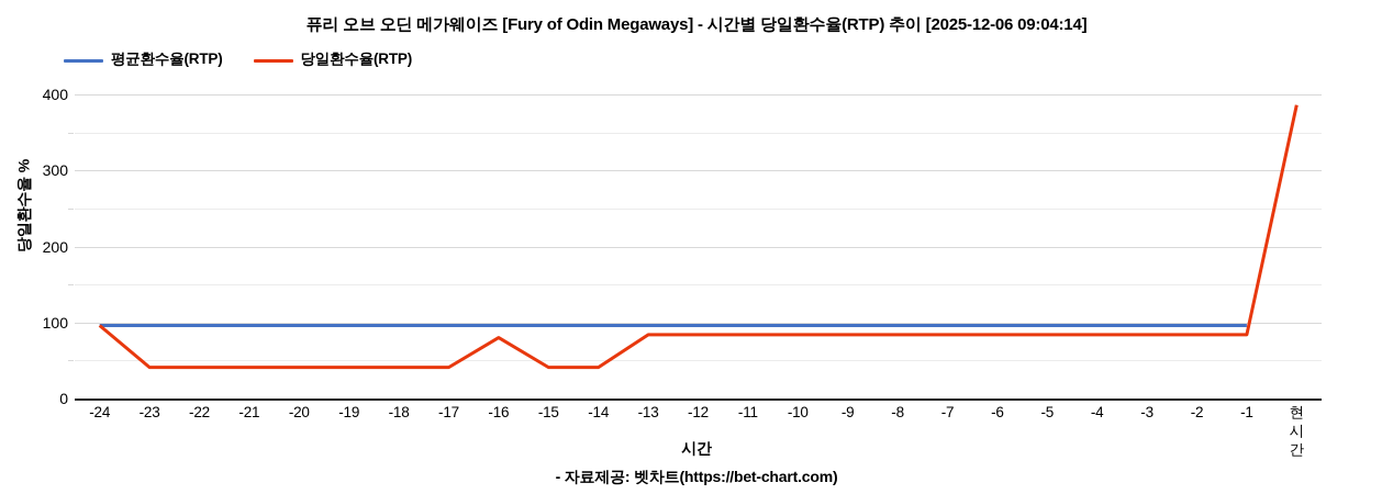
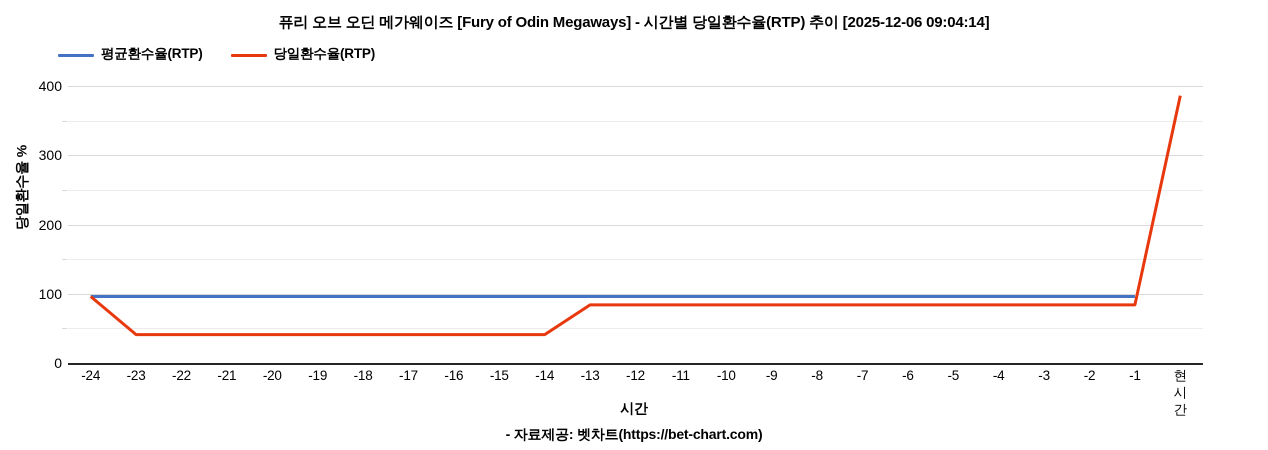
당일환수율(RTP)/-16: 80 -> 40
